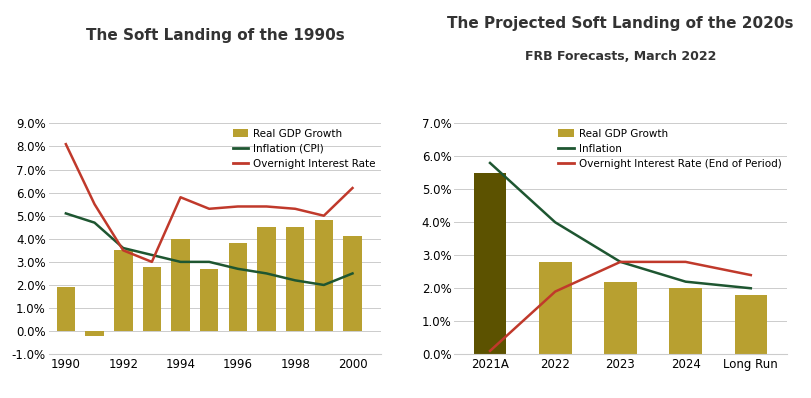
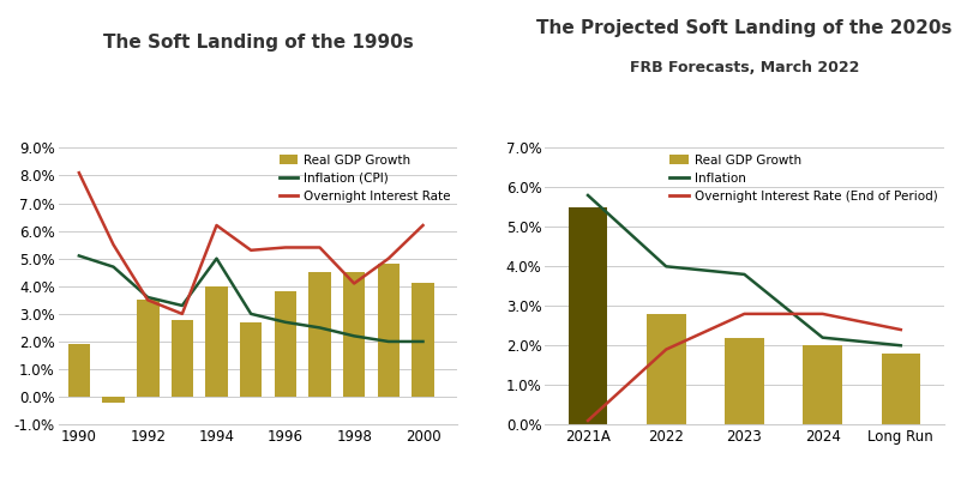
Inflation (CPI)/1994: 3.0% -> 5.0%
Overnight Interest Rate/1994: 5.8% -> 6.2%
Overnight Interest Rate/1998: 5.3% -> 4.1%
Inflation (CPI)/2000: 2.5% -> 2.0%
Inflation/2023: 2.8% -> 3.8%
